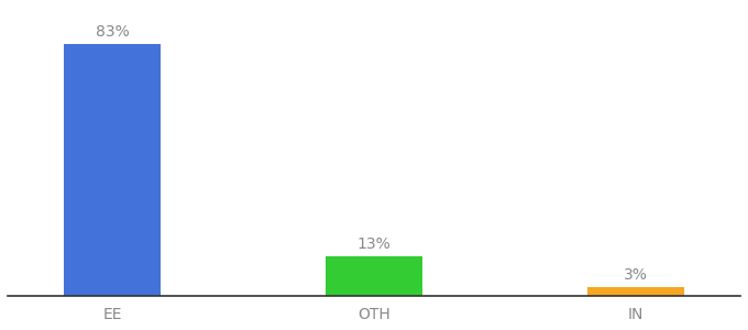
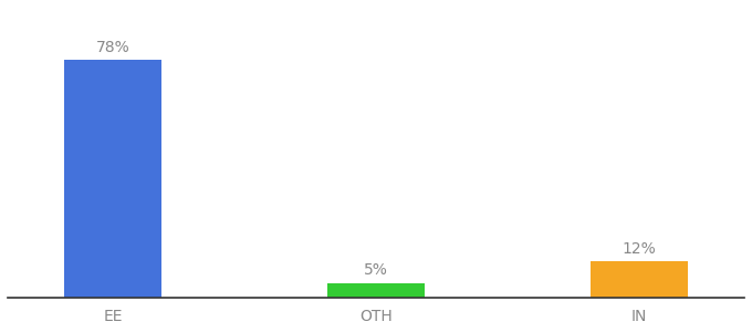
EE: 83% -> 78%
OTH: 13% -> 5%
IN: 3% -> 12%
